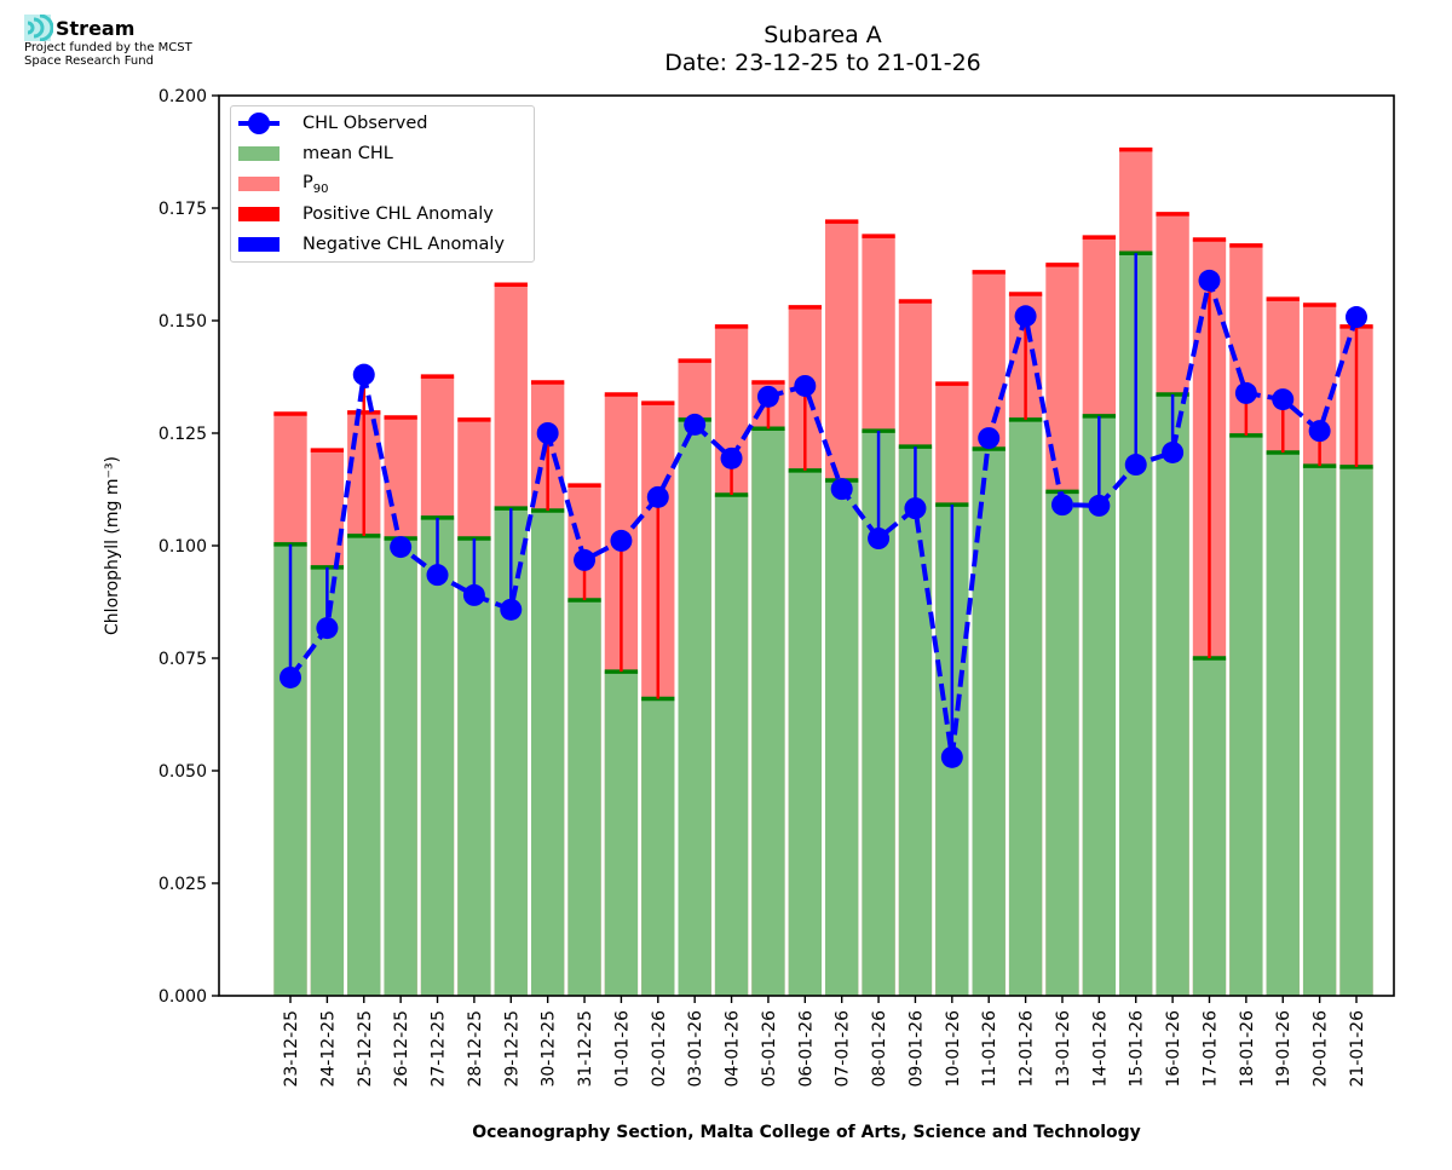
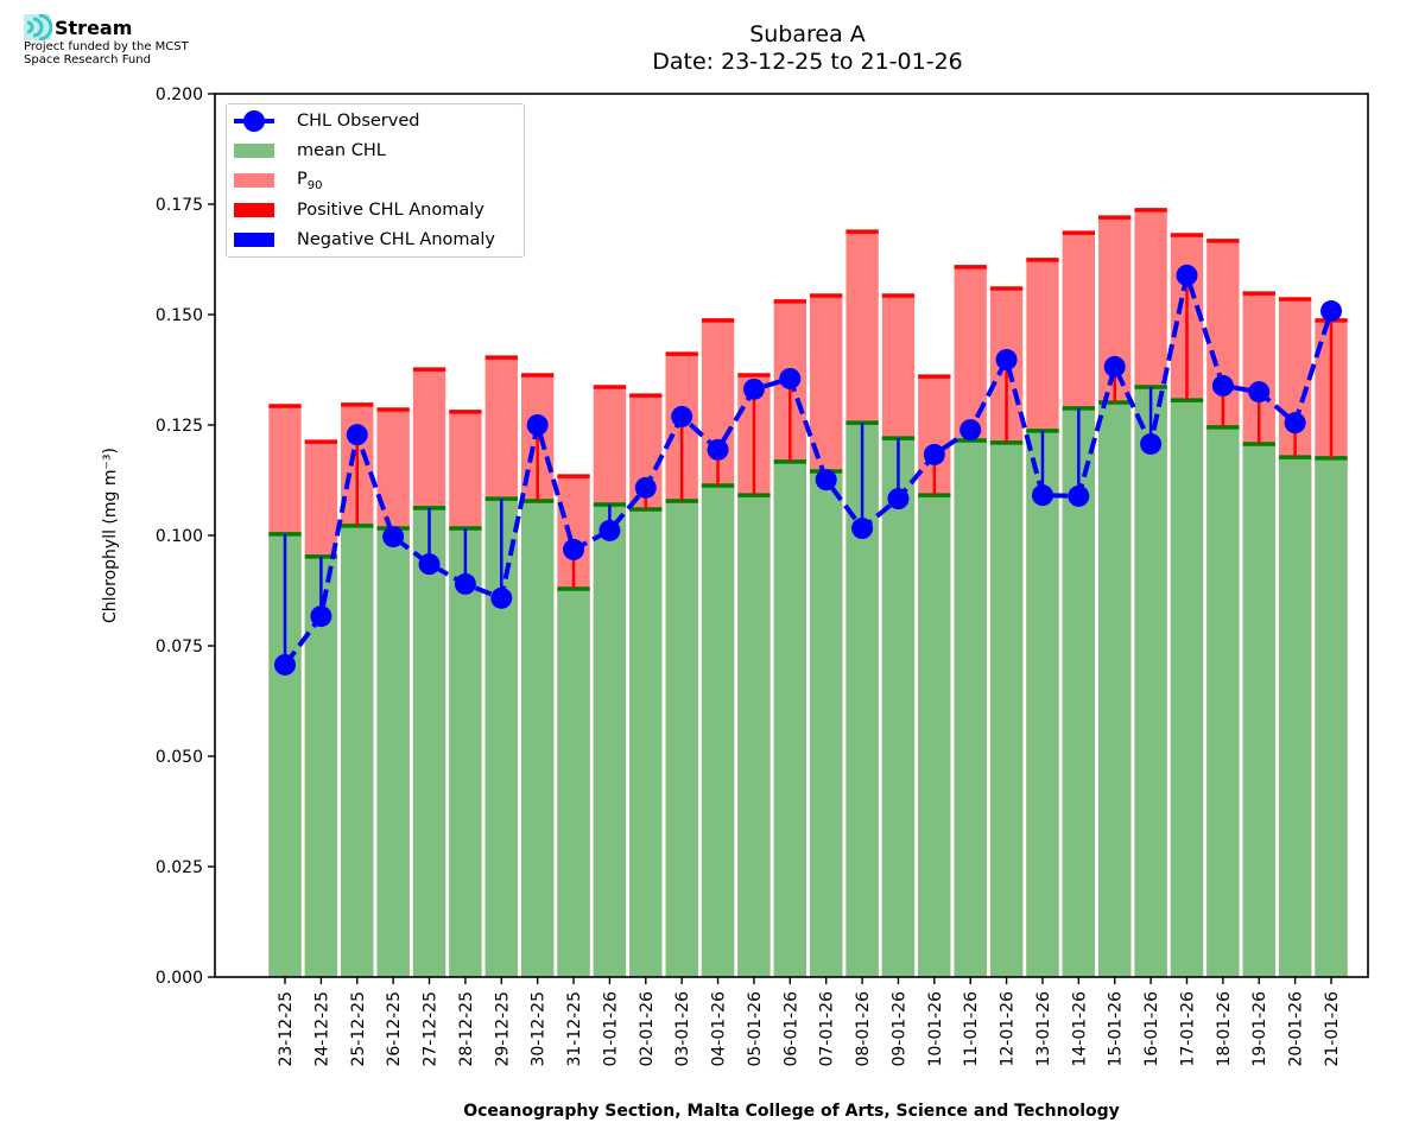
CHL Observed/25-12-25: 0.138 -> 0.123
P90/29-12-25: 0.158 -> 0.140
mean CHL/01-01-26: 0.072 -> 0.107
mean CHL/02-01-26: 0.066 -> 0.106
mean CHL/03-01-26: 0.128 -> 0.108
mean CHL/05-01-26: 0.126 -> 0.109
P90/07-01-26: 0.172 -> 0.154
CHL Observed/10-01-26: 0.053 -> 0.118
mean CHL/12-01-26: 0.128 -> 0.121
CHL Observed/12-01-26: 0.151 -> 0.140
mean CHL/13-01-26: 0.112 -> 0.124
mean CHL/15-01-26: 0.165 -> 0.130
P90/15-01-26: 0.188 -> 0.172
CHL Observed/15-01-26: 0.118 -> 0.138
mean CHL/17-01-26: 0.075 -> 0.131
